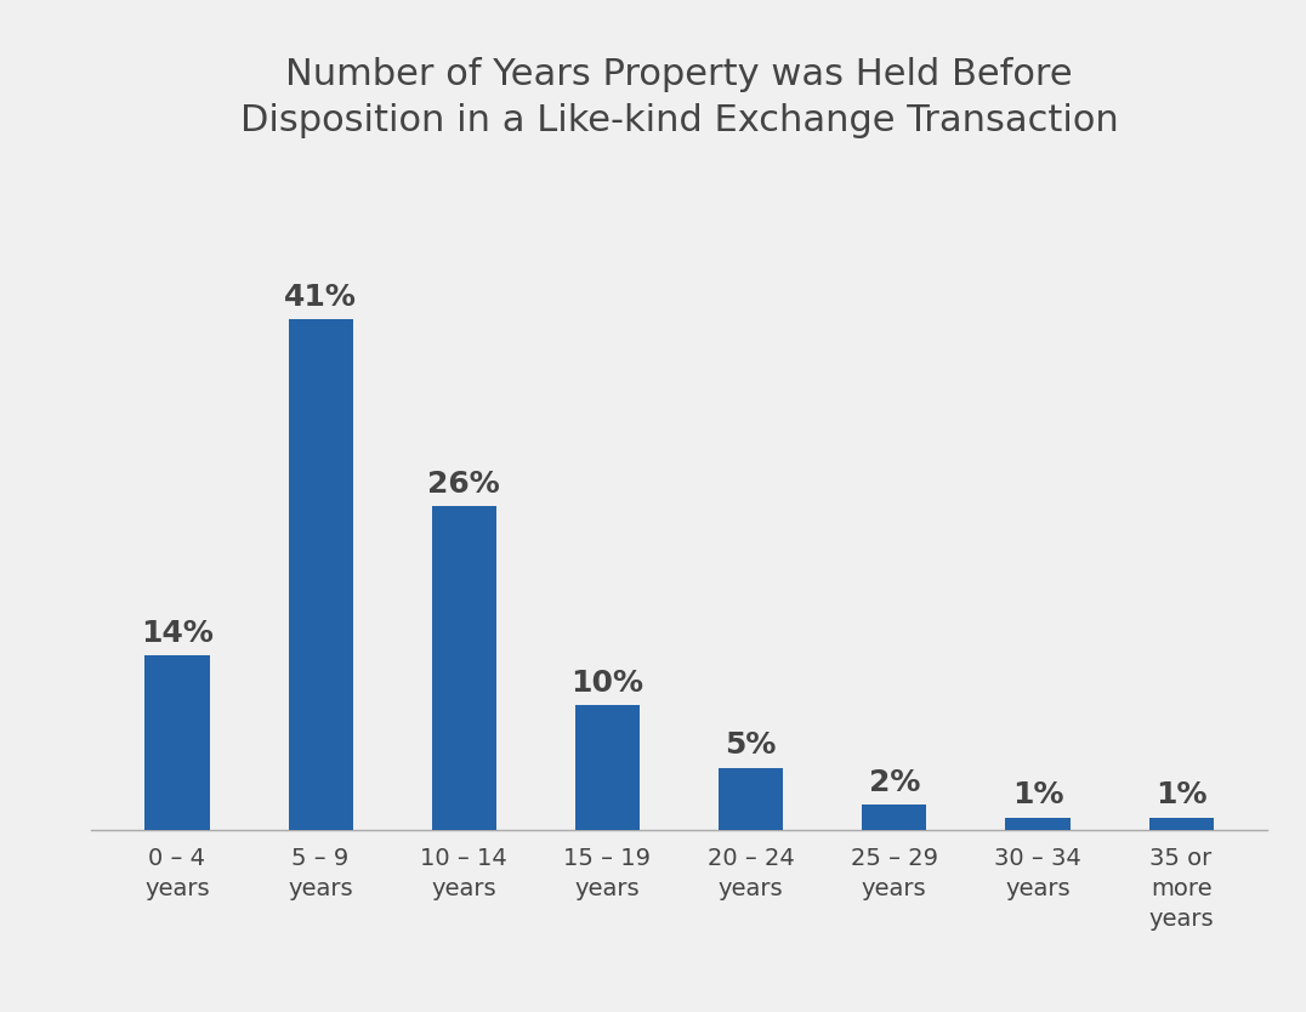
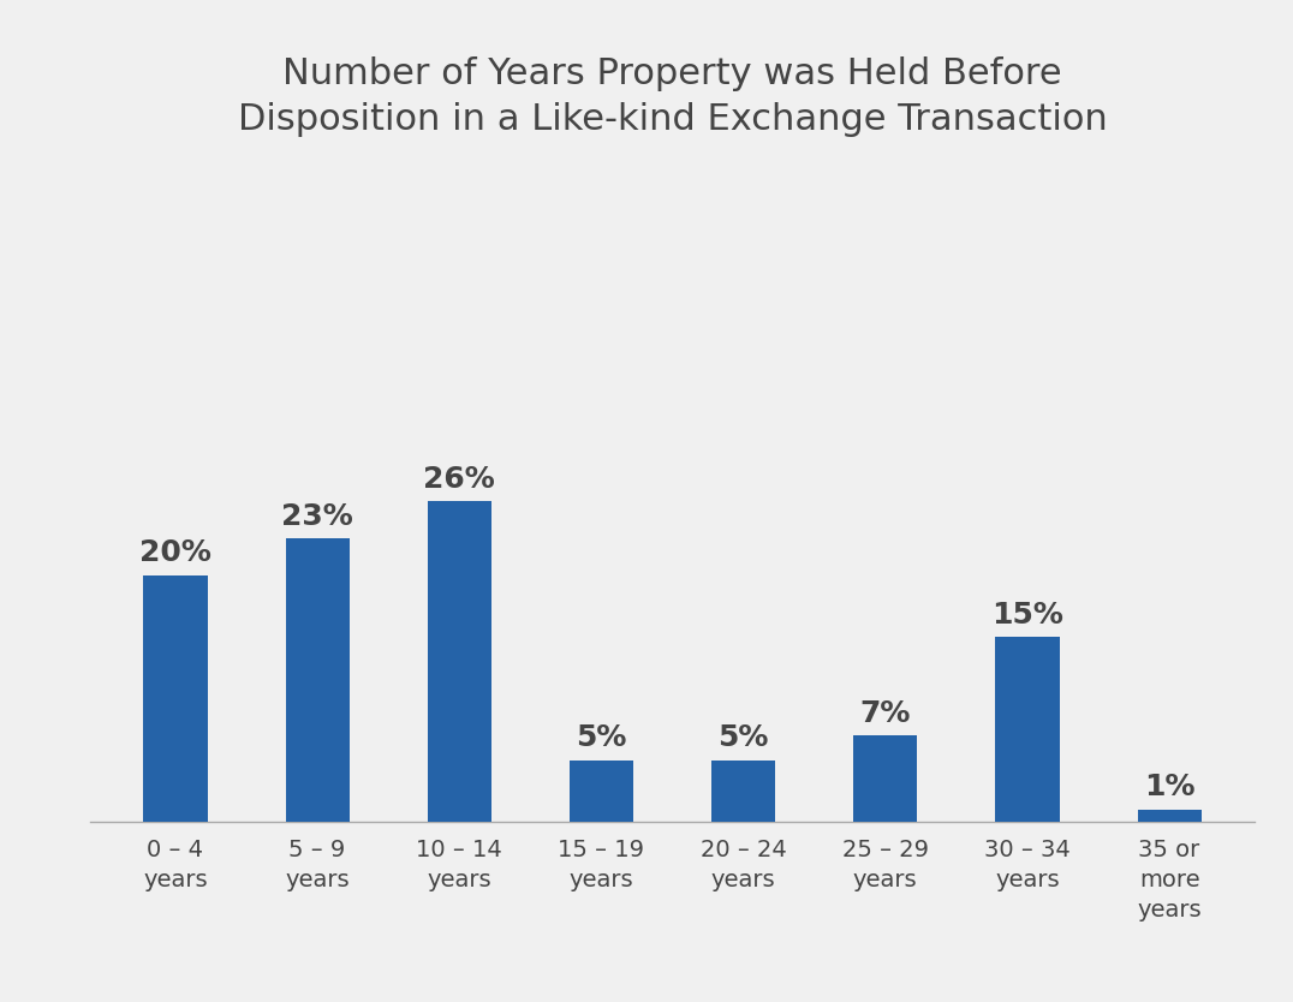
0 – 4 years: 14% -> 20%
5 – 9 years: 41% -> 23%
15 – 19 years: 10% -> 5%
25 – 29 years: 2% -> 7%
30 – 34 years: 1% -> 15%
